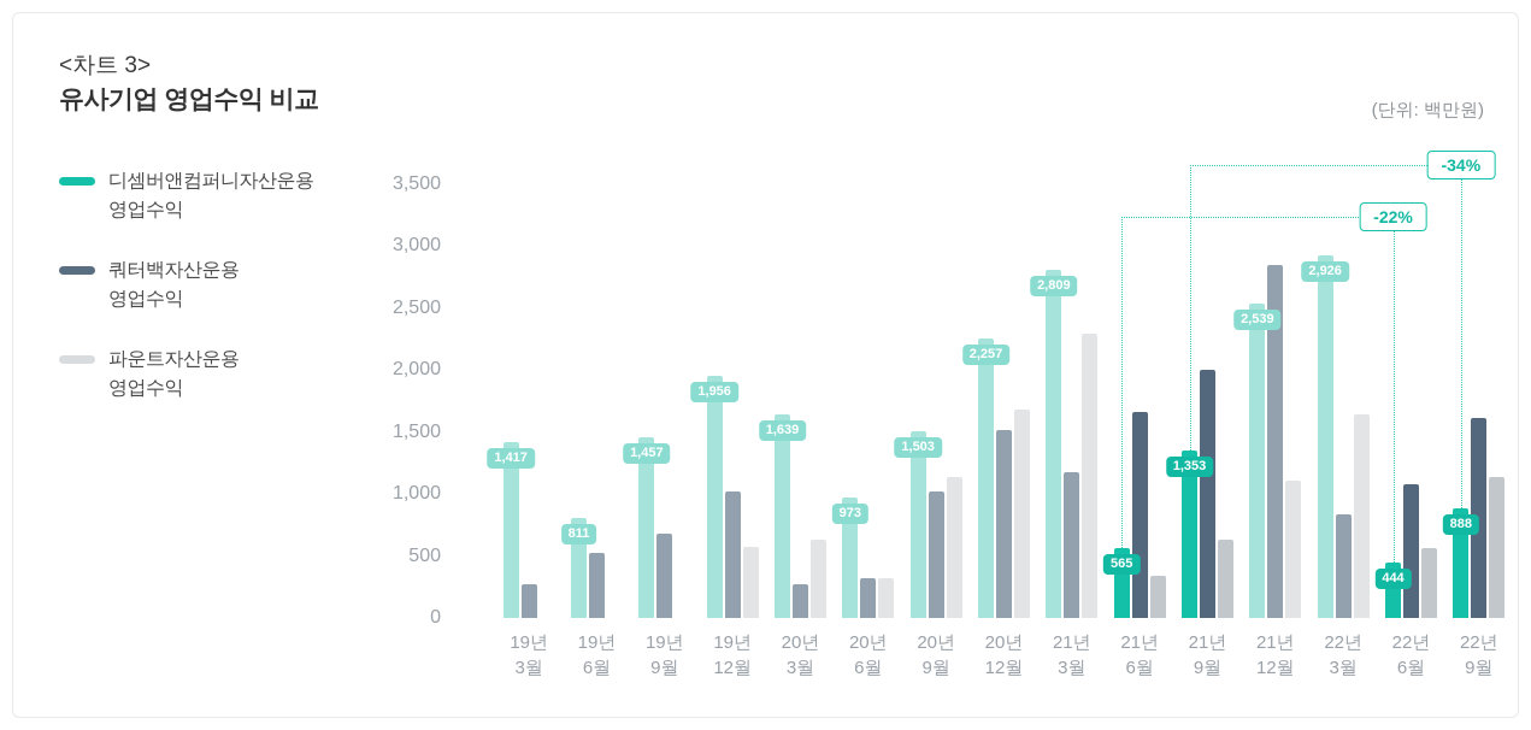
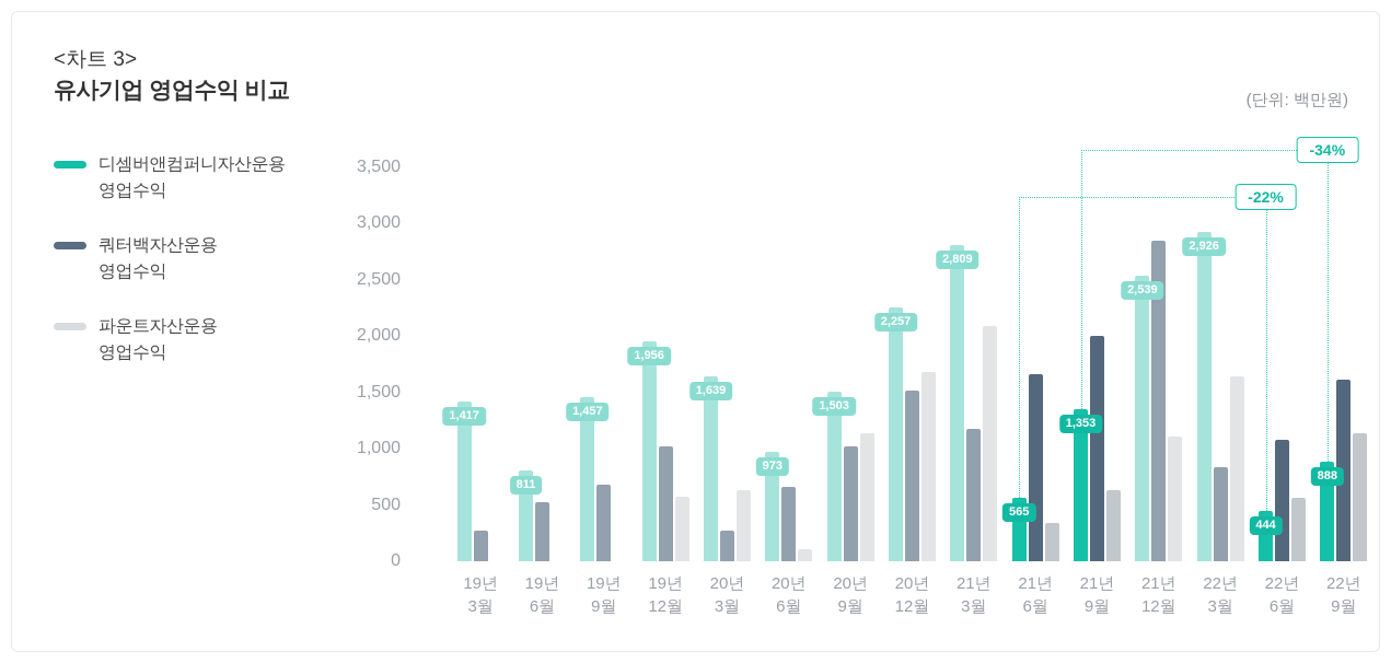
쿼터백자산운용 영업수익/20년 6월: 320 -> 660
파운트자산운용 영업수익/20년 6월: 320 -> 110
파운트자산운용 영업수익/21년 3월: 2290 -> 2090
